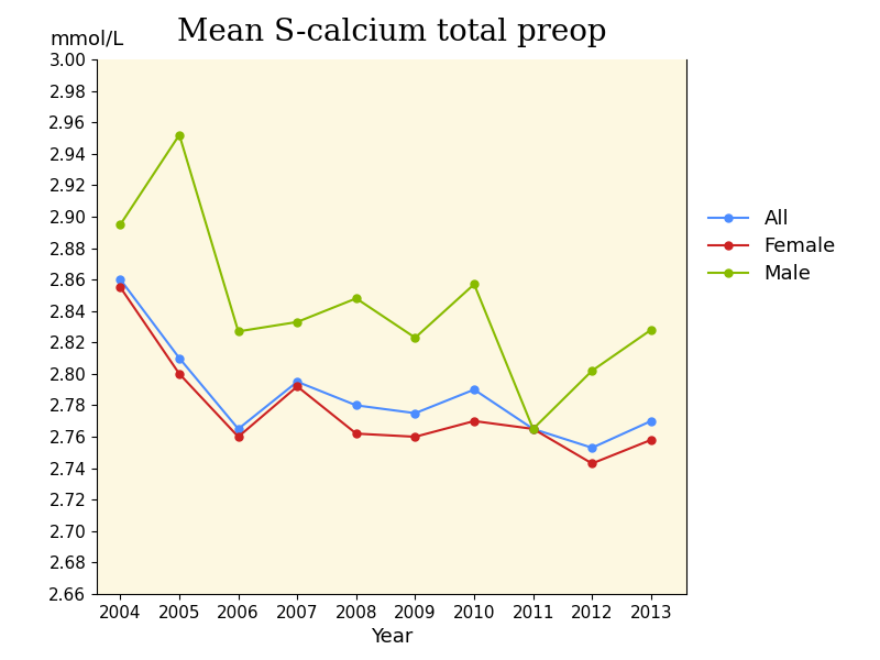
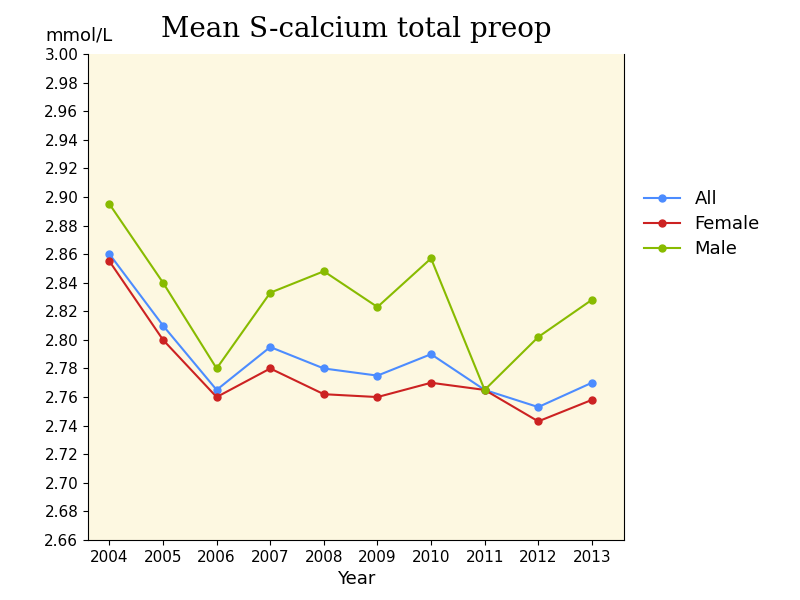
Male/2005: 2.952 -> 2.840
Male/2006: 2.827 -> 2.780
Female/2007: 2.792 -> 2.780
